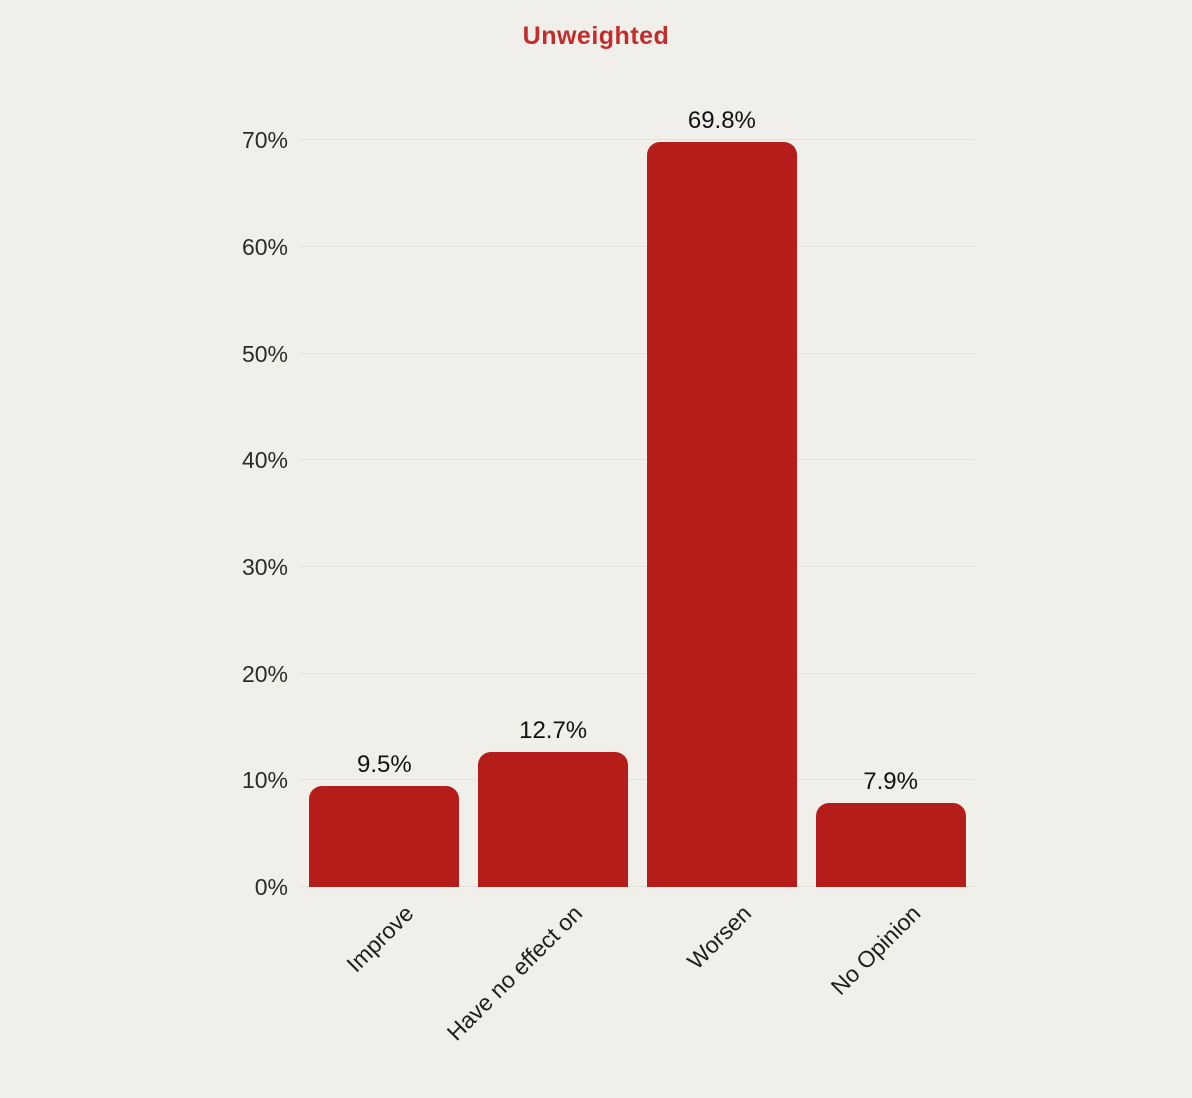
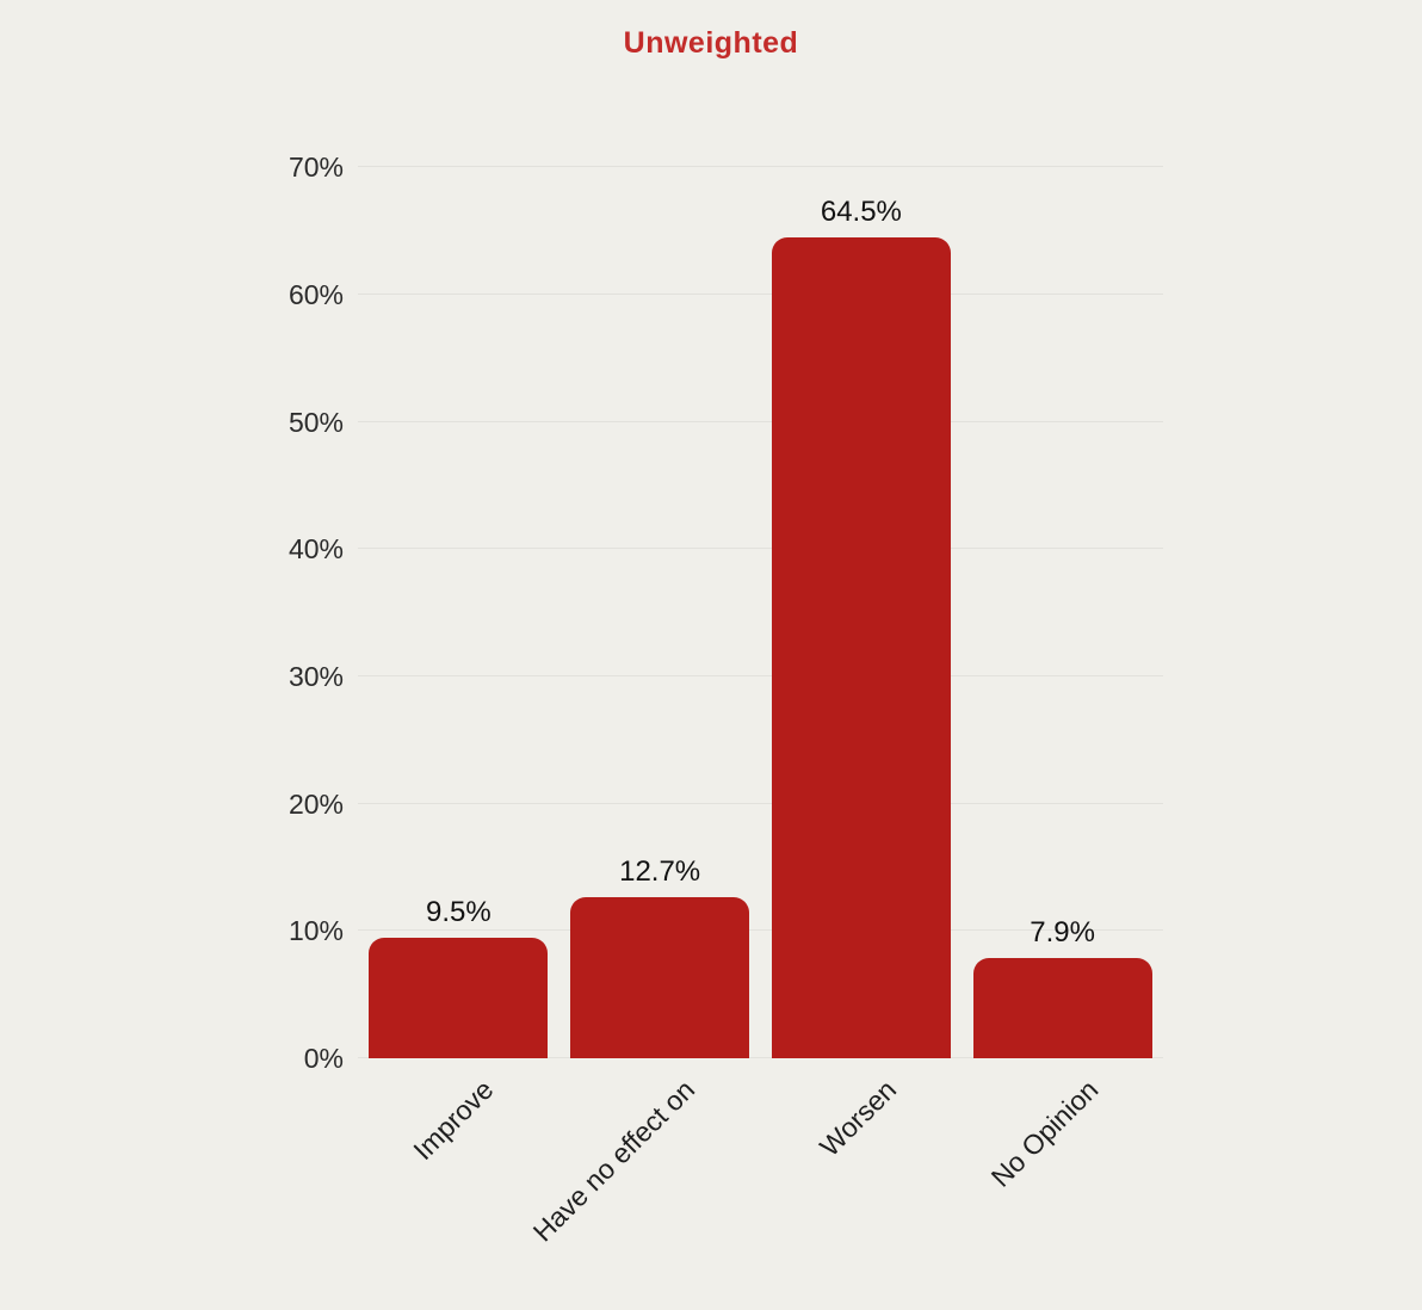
Worsen: 69.8% -> 64.5%
